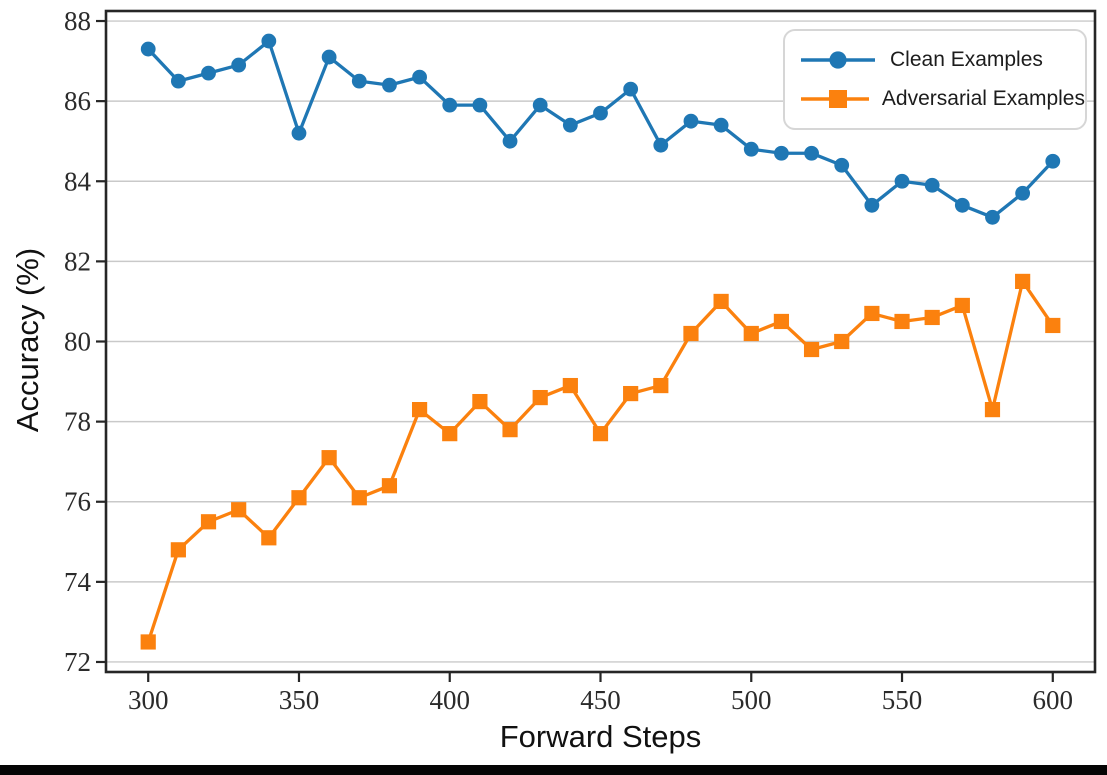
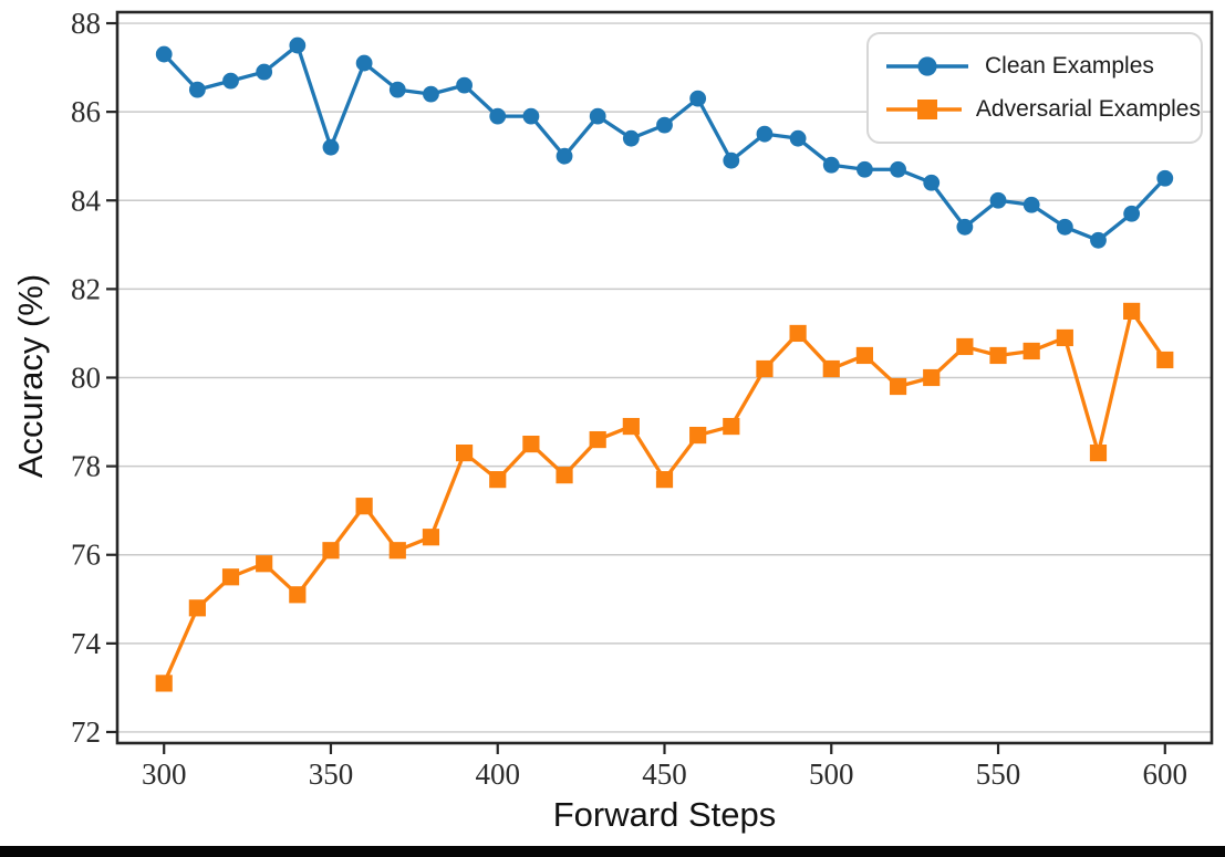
Adversarial Examples/300: 72.5 -> 73.1
